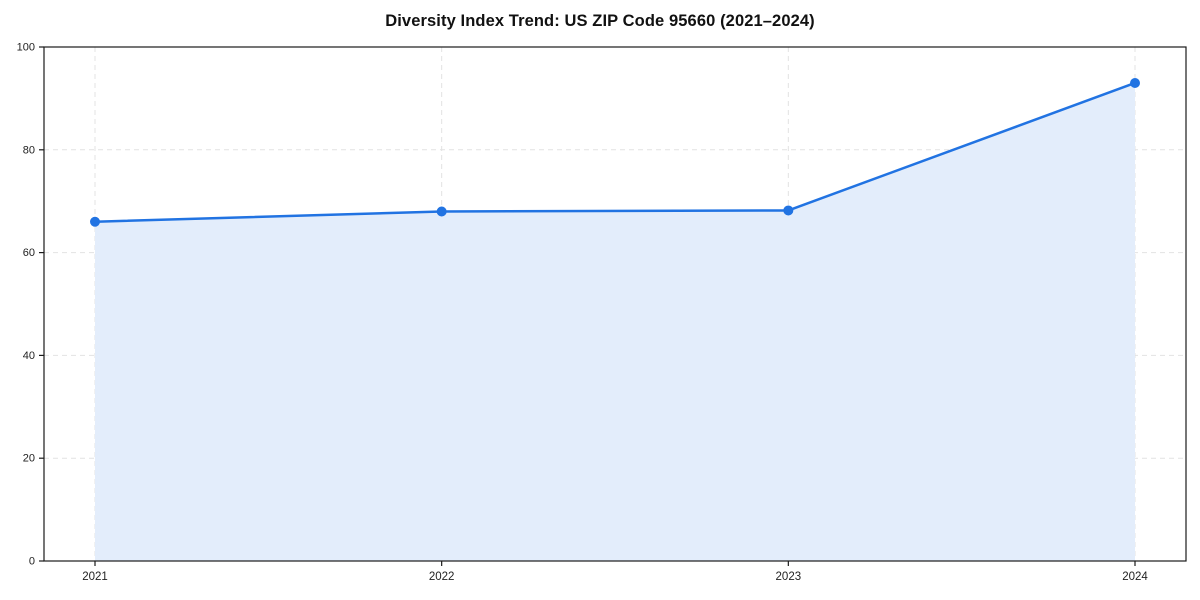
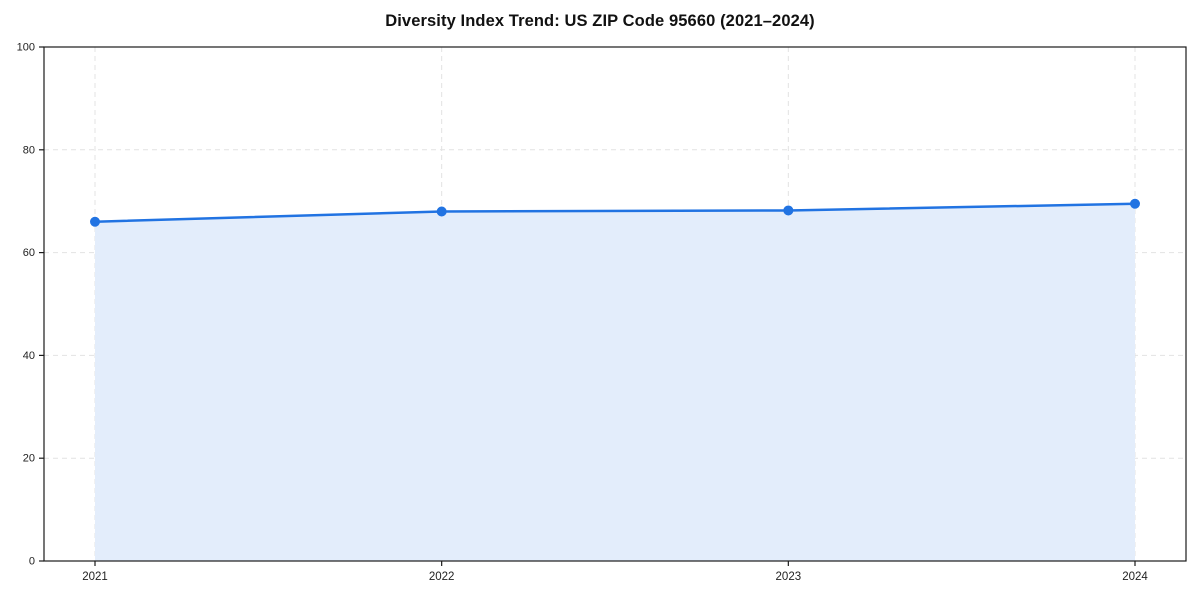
2024: 93 -> 70
